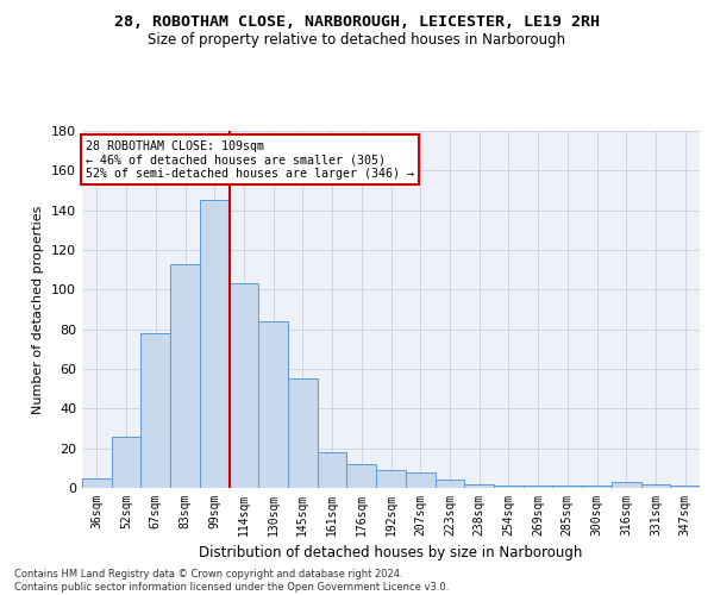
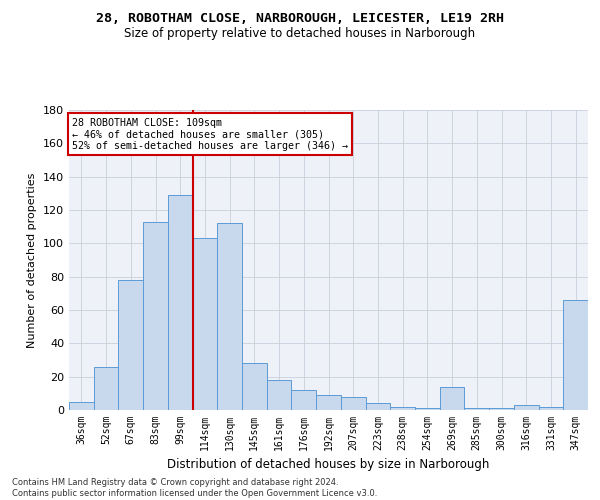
99sqm: 145 -> 129
130sqm: 84 -> 112
145sqm: 55 -> 28
269sqm: 1 -> 14
347sqm: 1 -> 66
